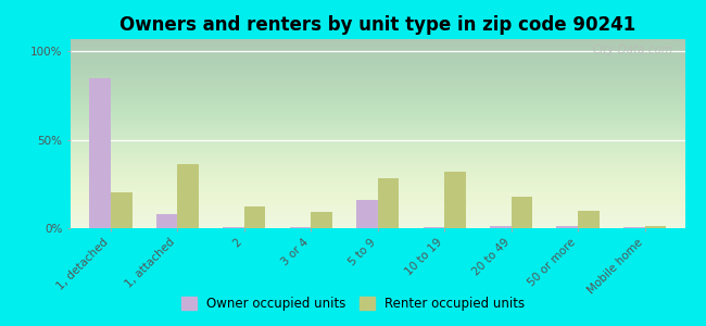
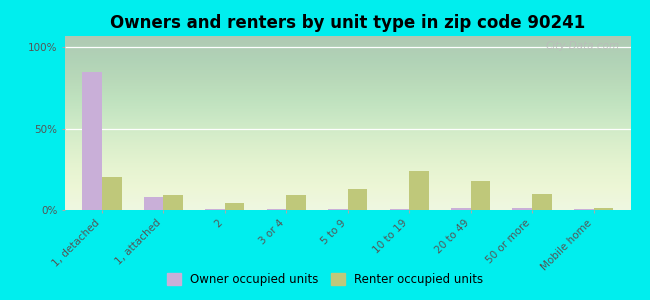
Renter occupied units/1, attached: 36% -> 9%
Renter occupied units/2: 12% -> 4%
Owner occupied units/5 to 9: 16% -> 0%
Renter occupied units/5 to 9: 28% -> 13%
Renter occupied units/10 to 19: 32% -> 24%
